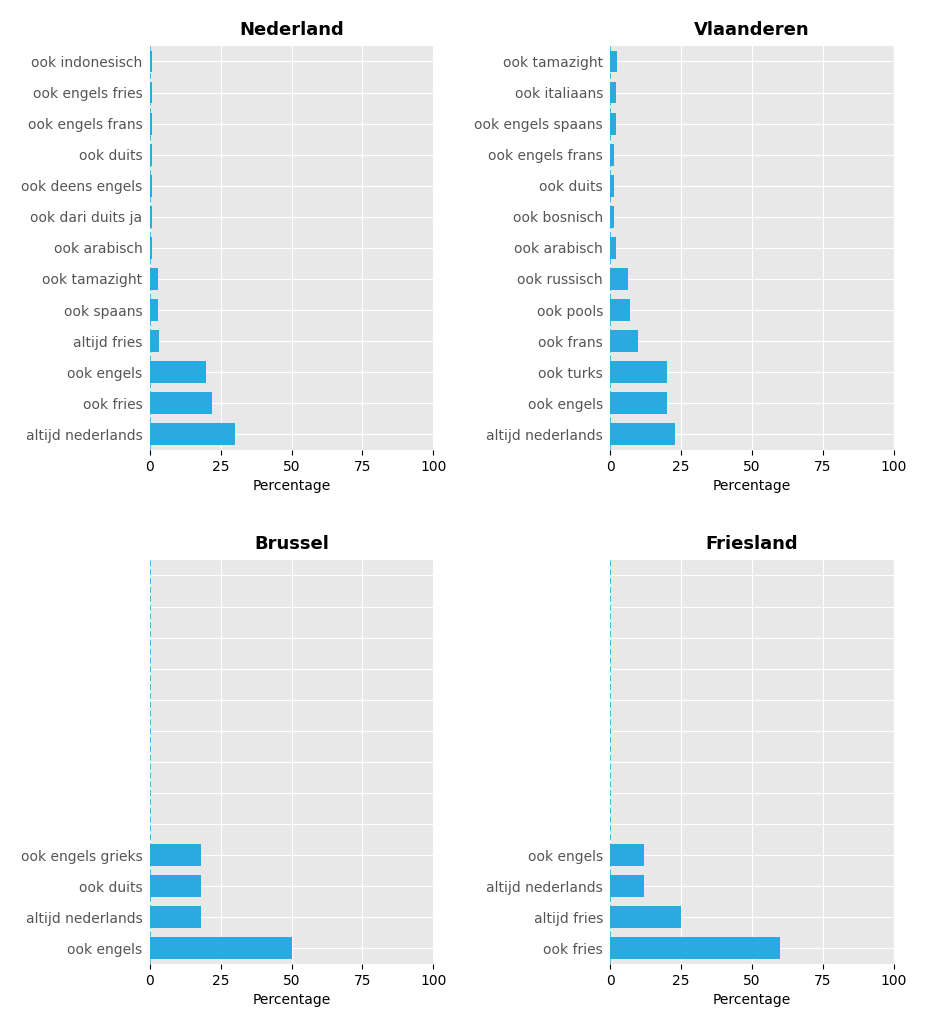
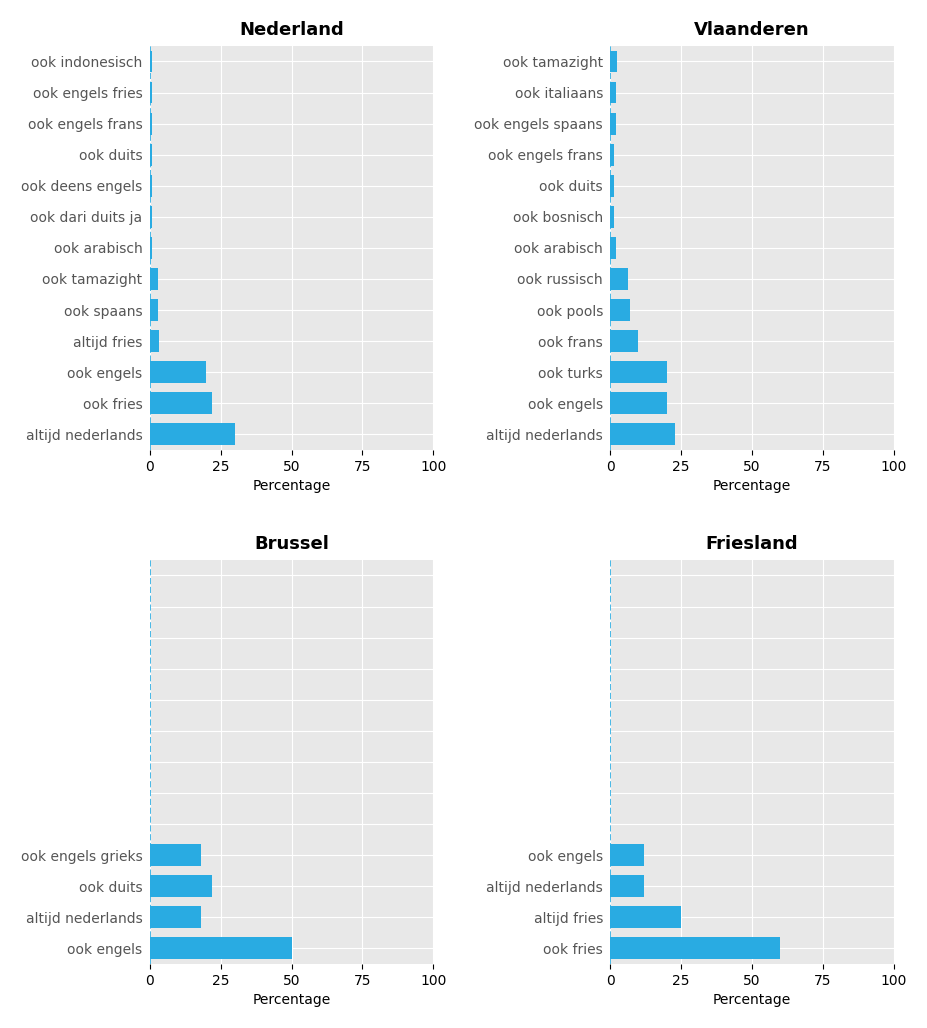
Brussel/ook duits: 18 -> 22
